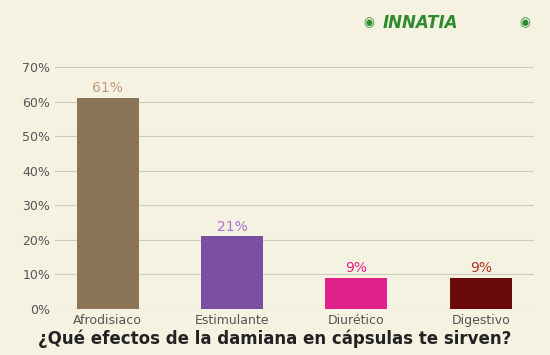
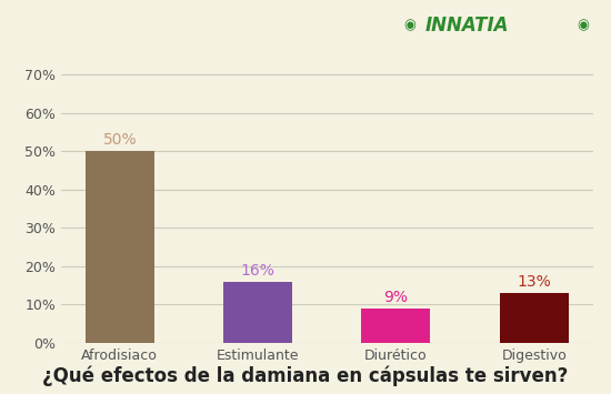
Afrodisiaco: 61% -> 50%
Estimulante: 21% -> 16%
Digestivo: 9% -> 13%
